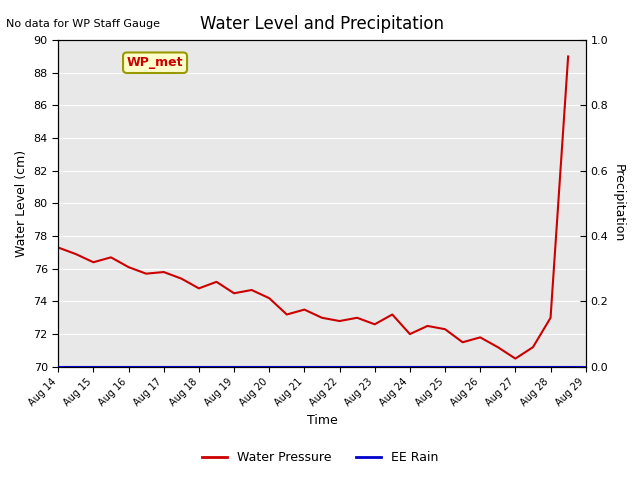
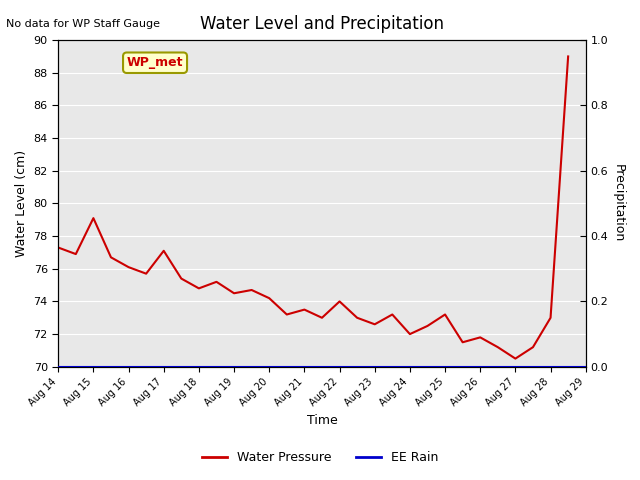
Aug 15: 76.4 -> 79.1
Aug 17: 75.8 -> 77.1
Aug 22: 72.8 -> 74.0
Aug 25: 72.3 -> 73.2
